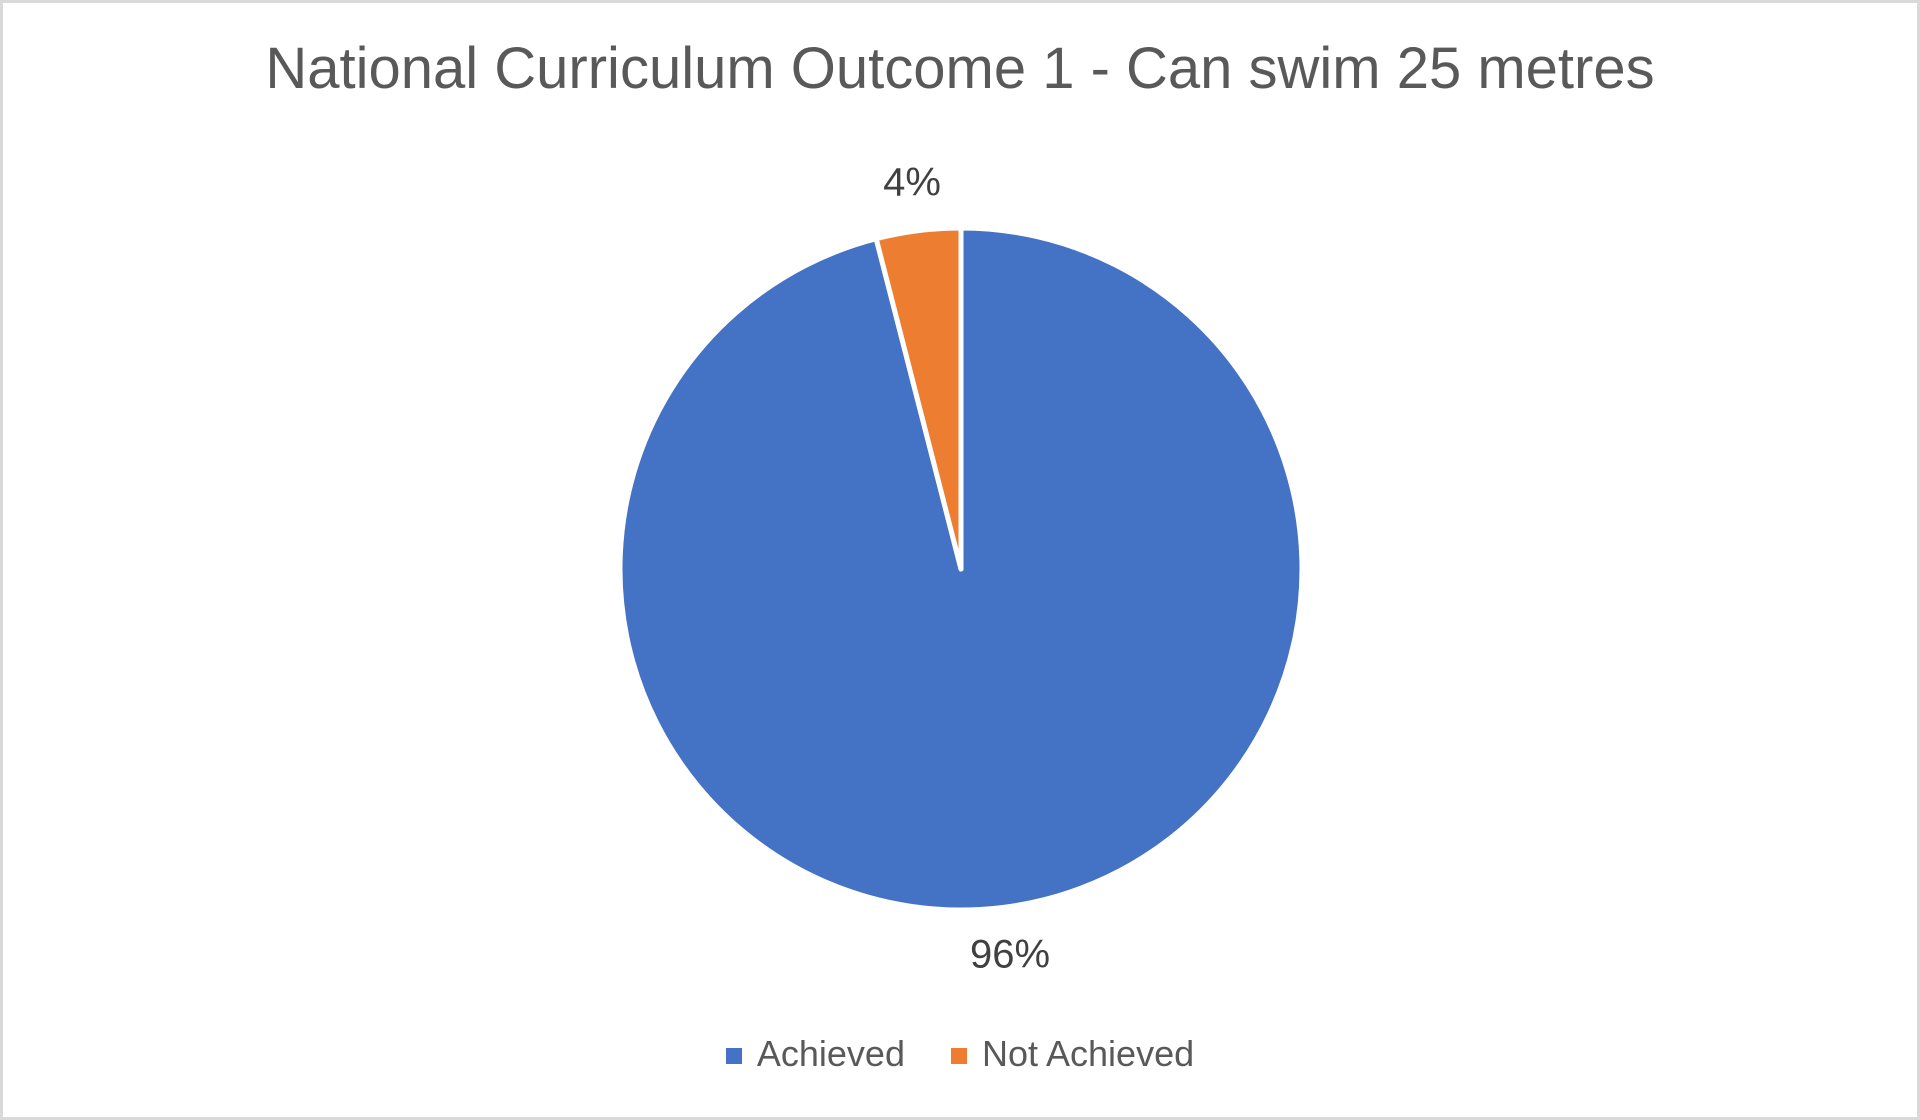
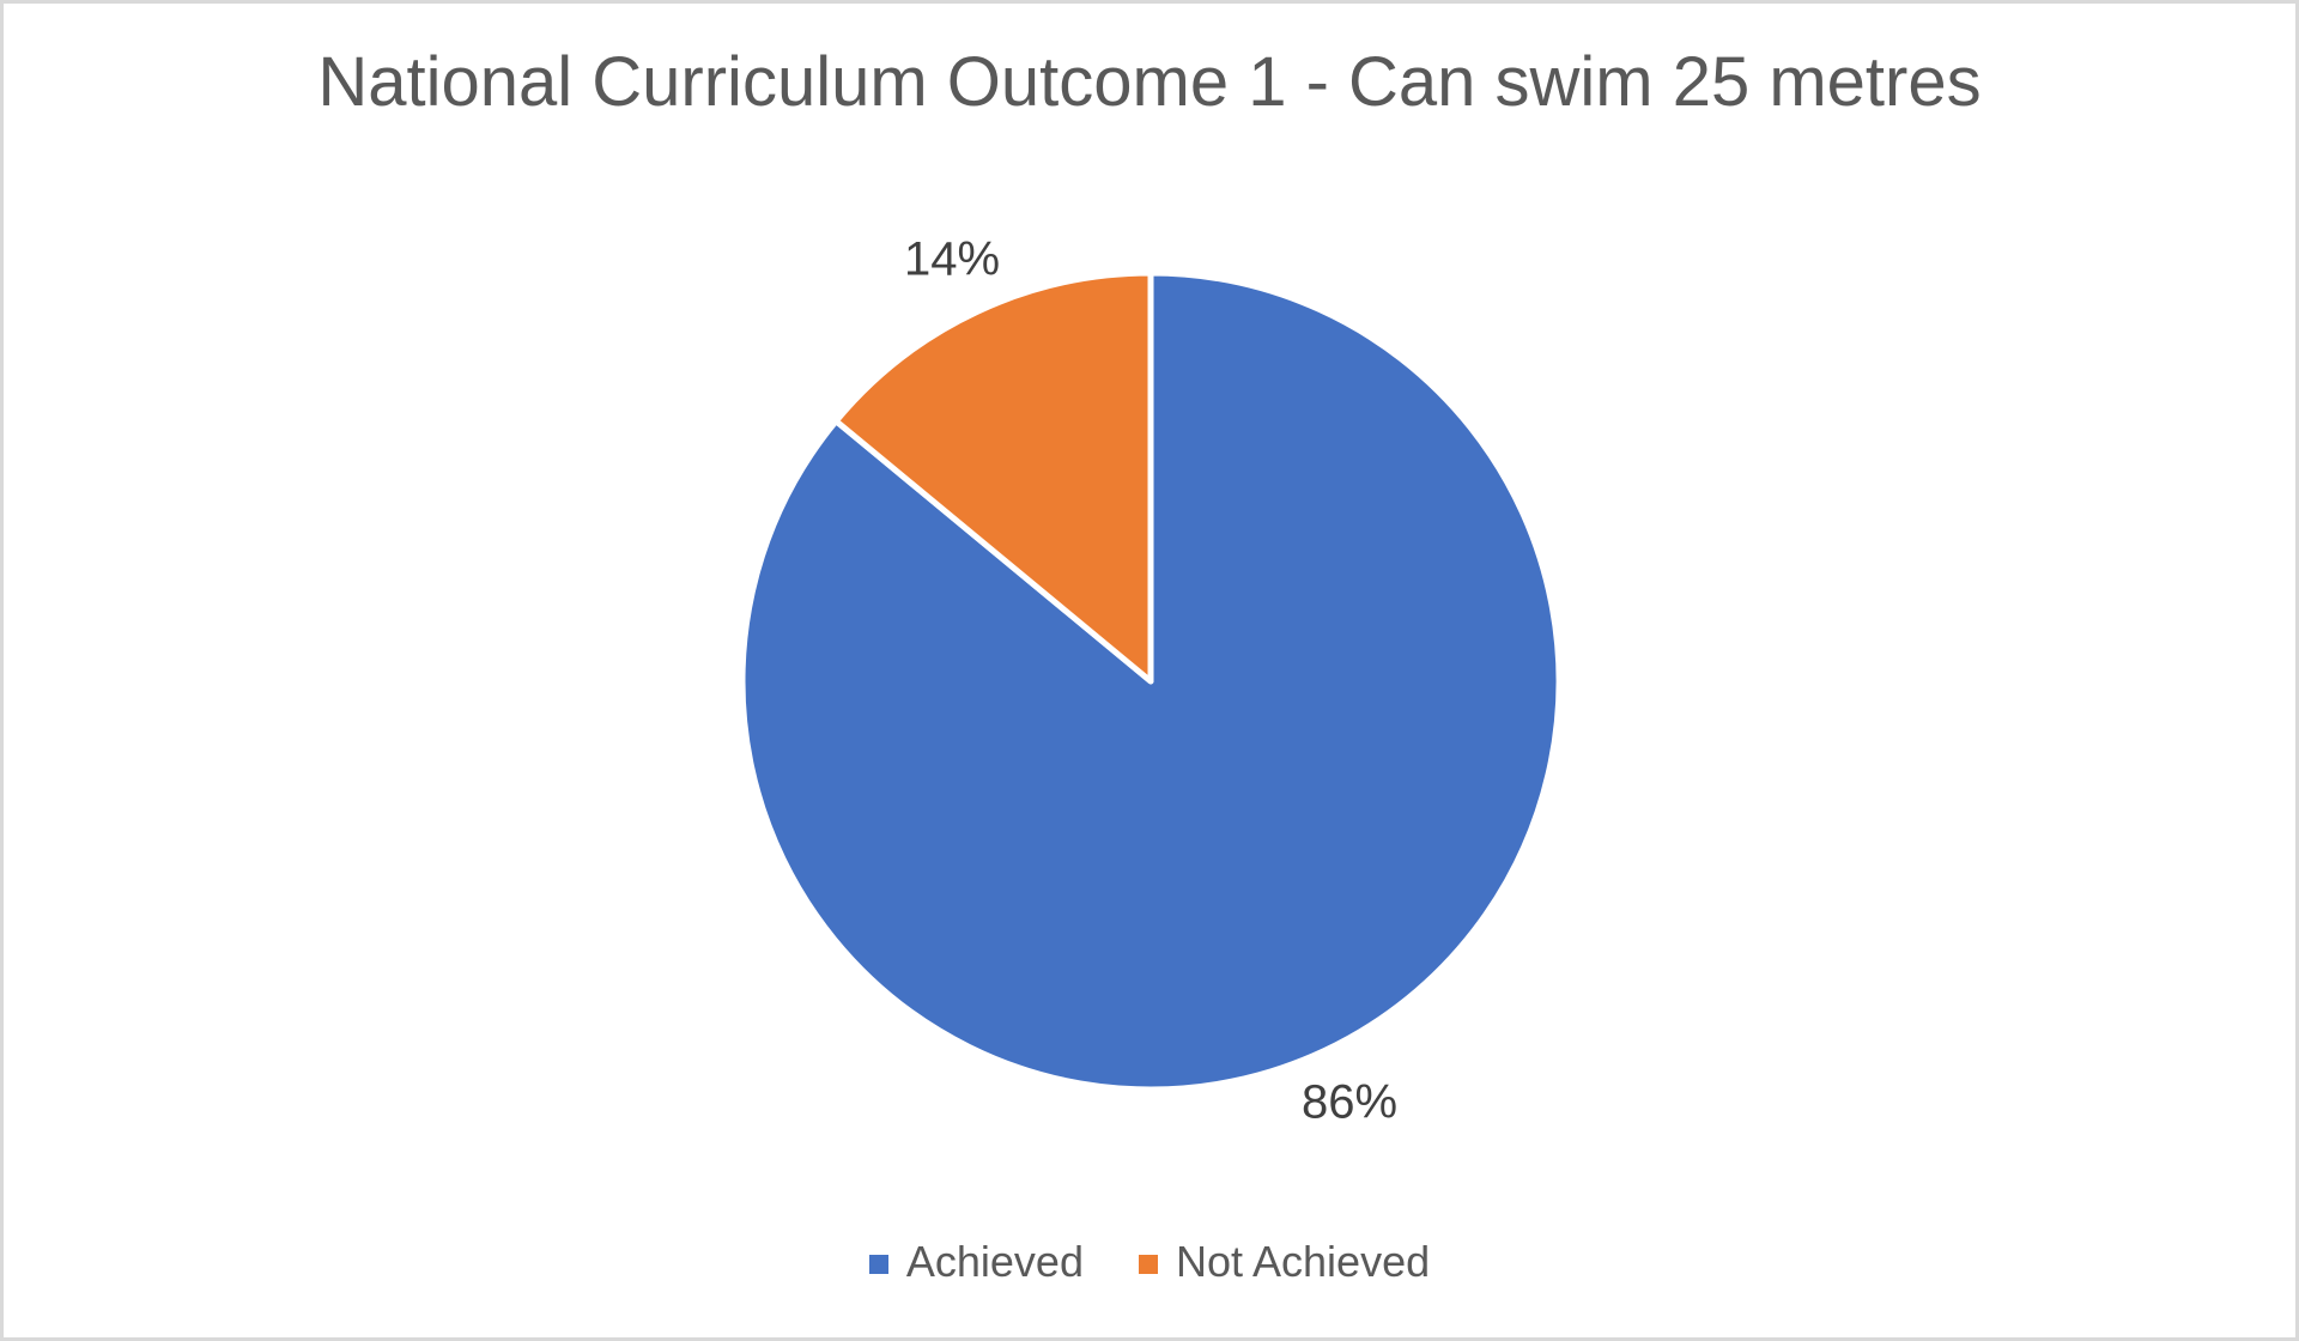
Achieved: 96% -> 86%
Not Achieved: 4% -> 14%
